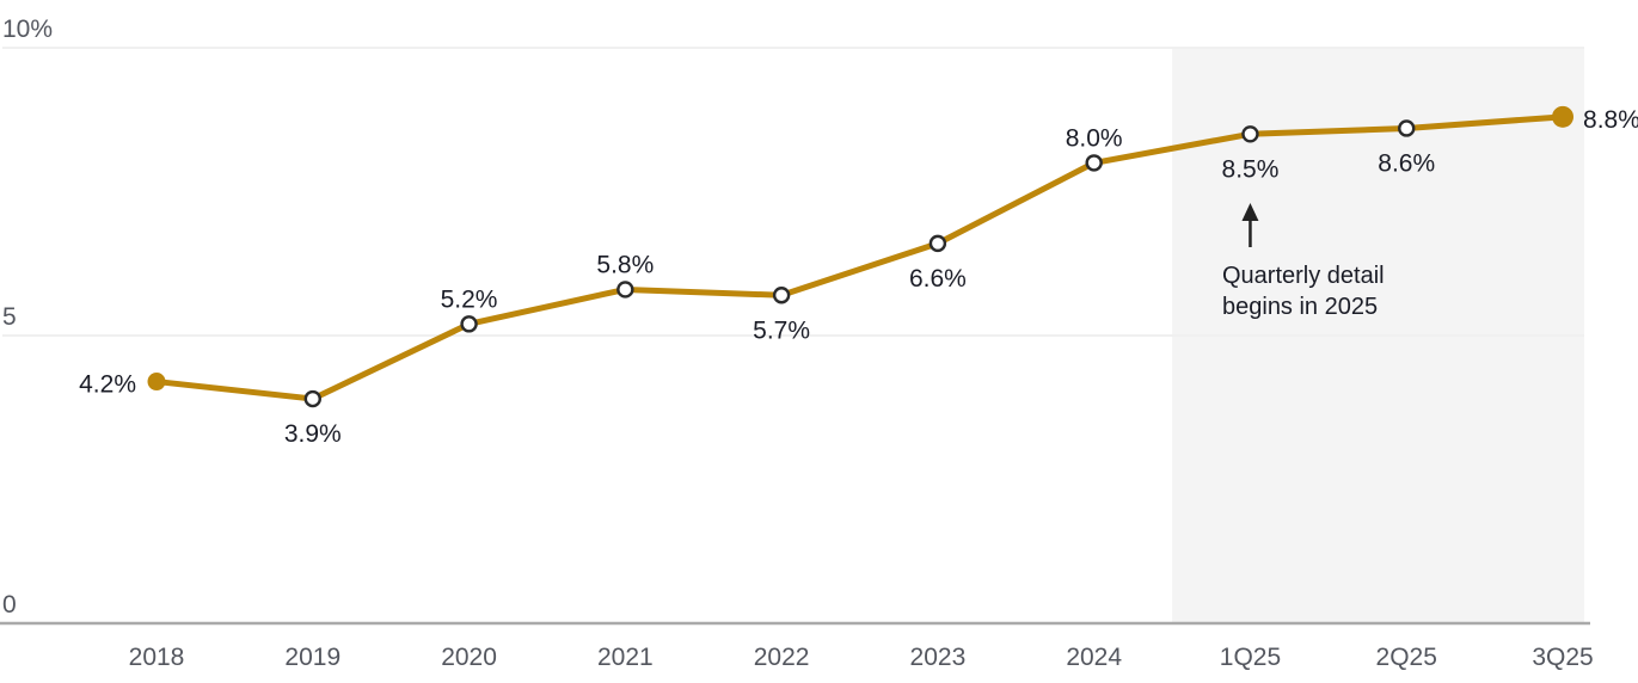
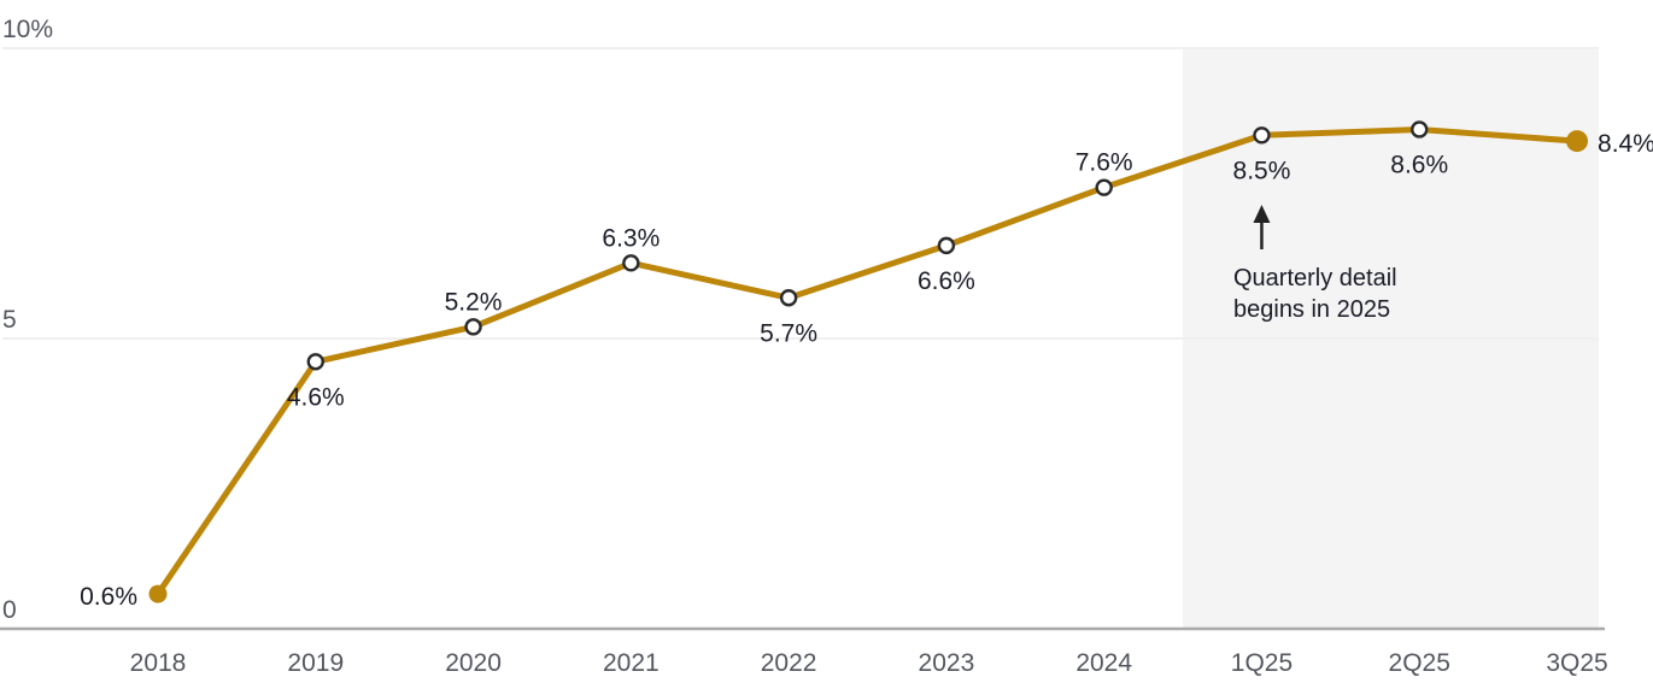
2018: 4.2% -> 0.6%
2019: 3.9% -> 4.6%
2021: 5.8% -> 6.3%
2024: 8.0% -> 7.6%
3Q25: 8.8% -> 8.4%
